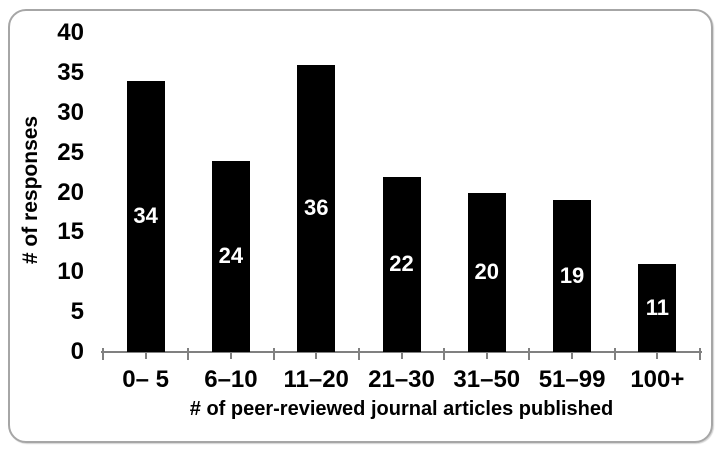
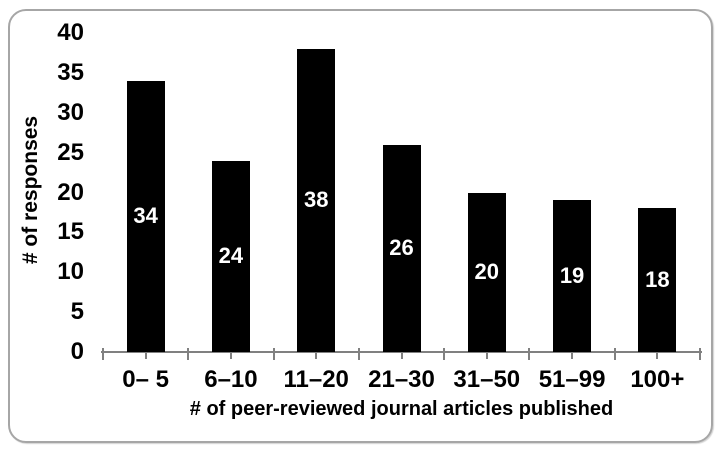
11–20: 36 -> 38
21–30: 22 -> 26
100+: 11 -> 18
